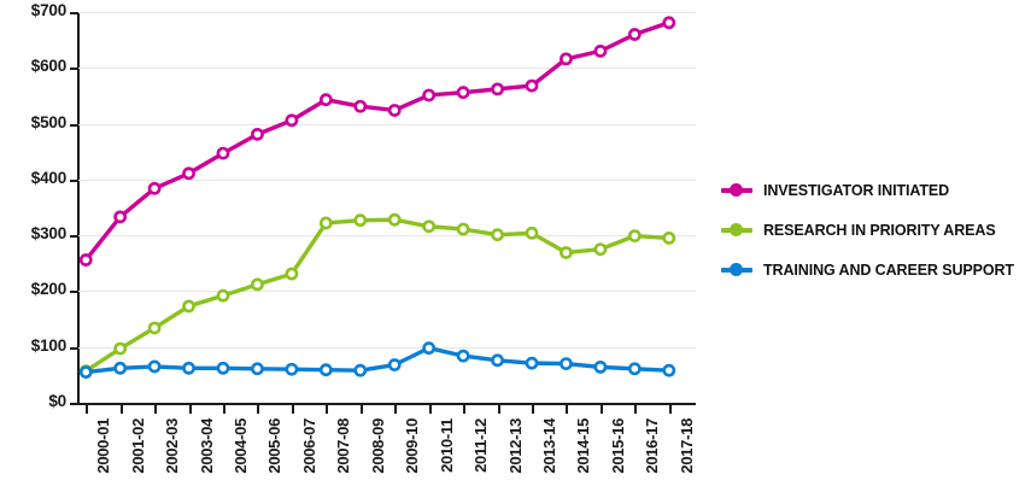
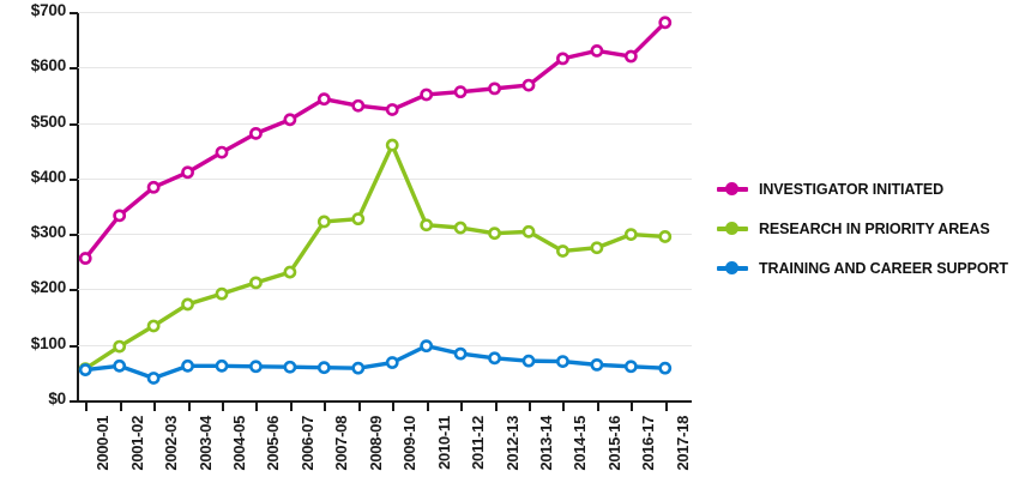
TRAINING AND CAREER SUPPORT/2002-03: $60 -> $40
RESEARCH IN PRIORITY AREAS/2009-10: $330 -> $460
INVESTIGATOR INITIATED/2016-17: $660 -> $620
